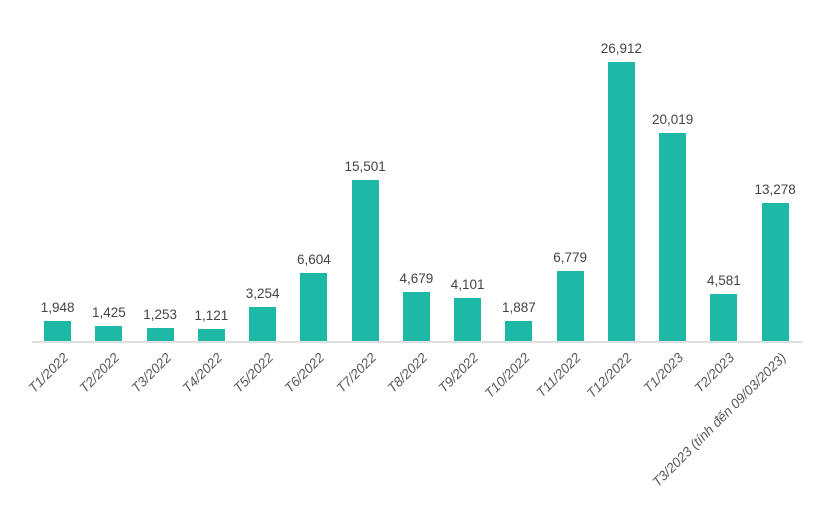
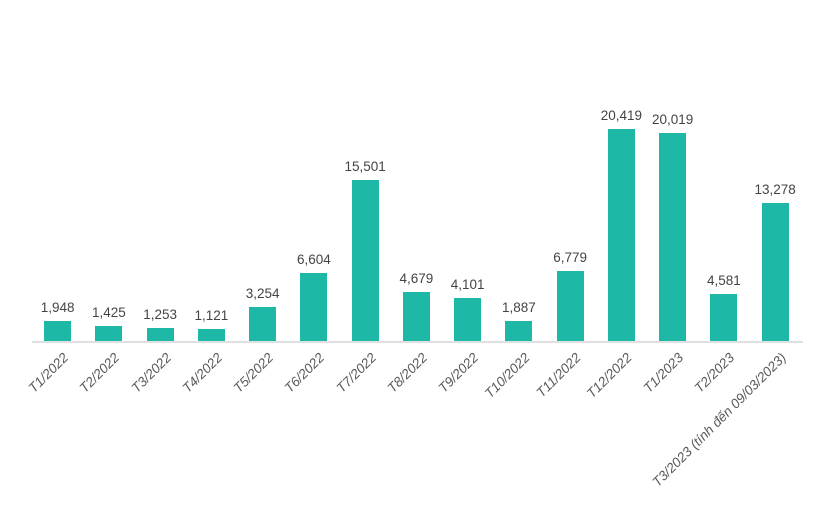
T12/2022: 26,912 -> 20,419
